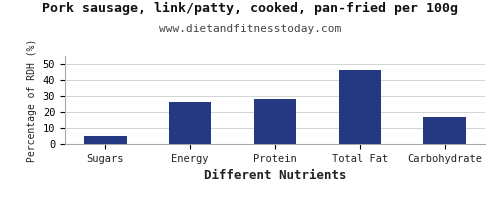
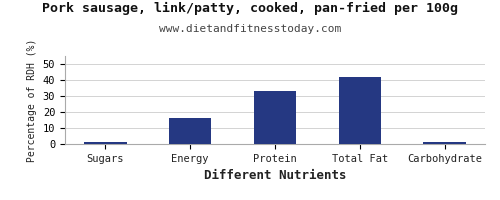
Sugars: 5 -> 1
Energy: 26 -> 16
Protein: 28 -> 33
Total Fat: 46 -> 42
Carbohydrate: 17 -> 1
